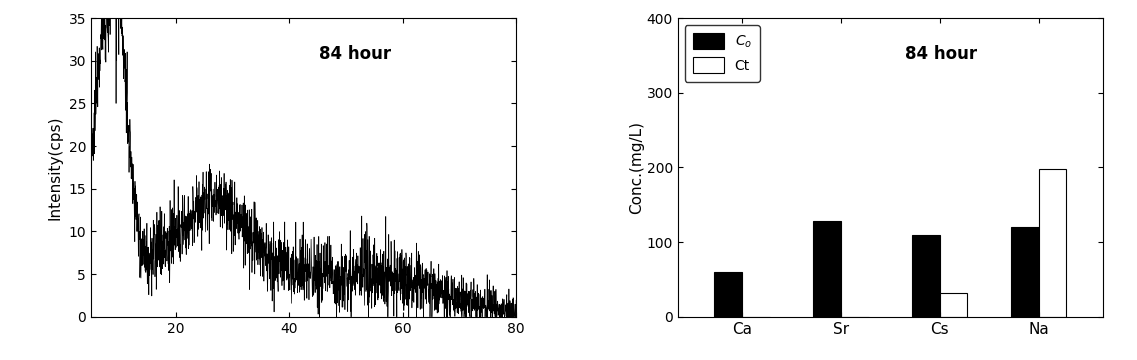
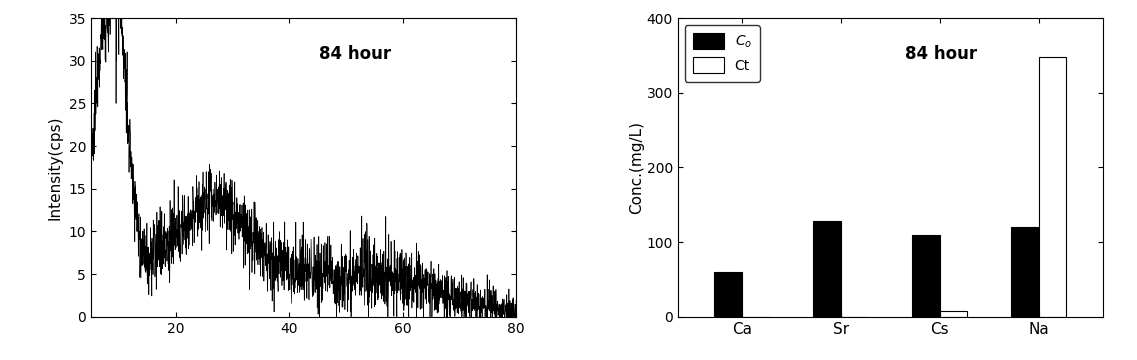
Ct/Cs: 32 -> 8
Ct/Na: 198 -> 348
